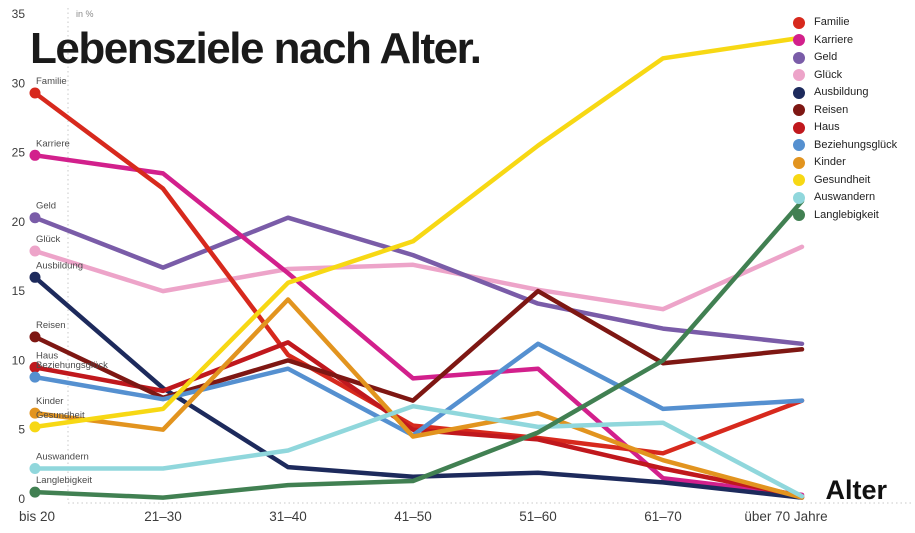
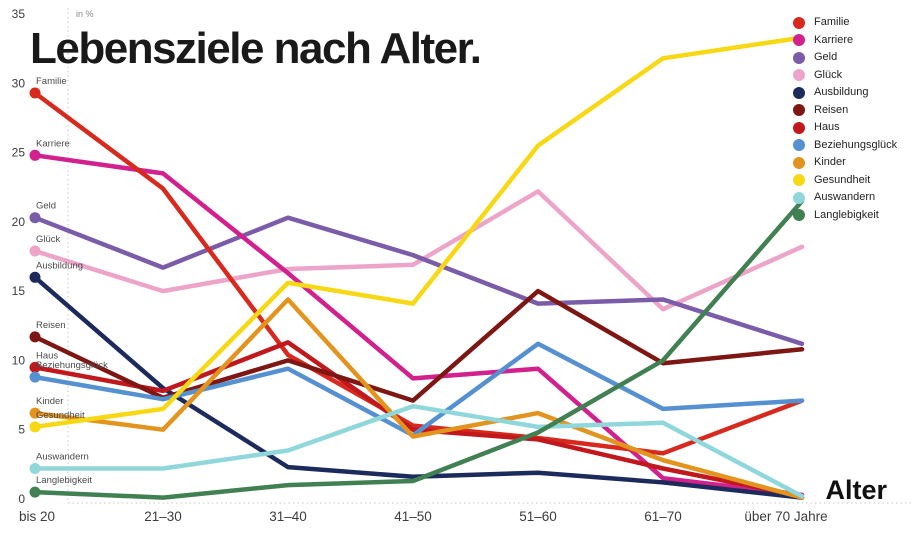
Gesundheit/41–50: 18.6 -> 14.1
Glück/51–60: 15.1 -> 22.2
Geld/61–70: 12.3 -> 14.4
